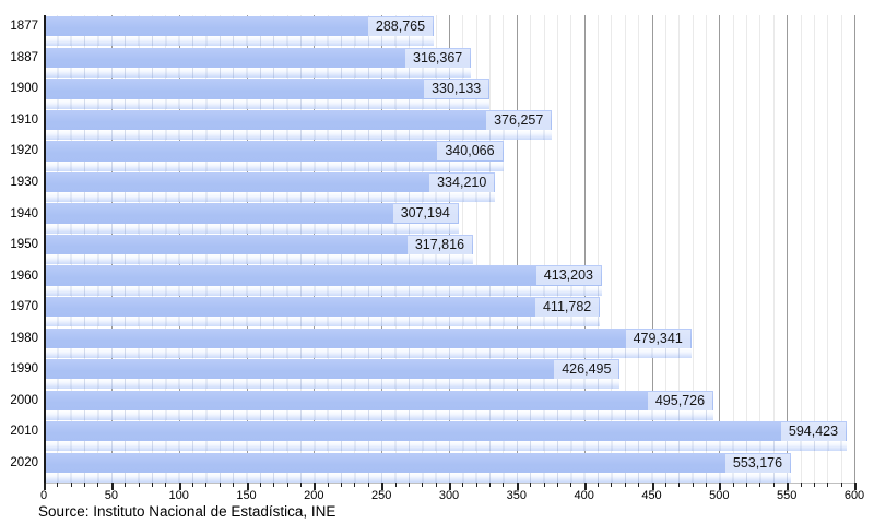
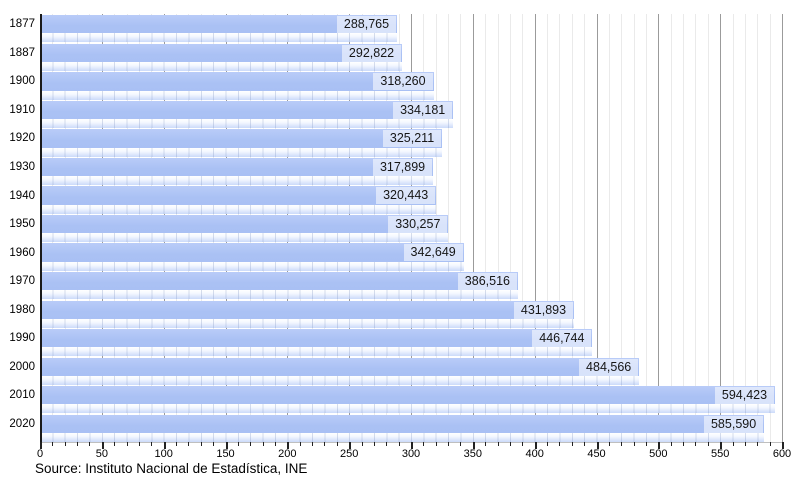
1887: 316,367 -> 292,822
1900: 330,133 -> 318,260
1910: 376,257 -> 334,181
1920: 340,066 -> 325,211
1930: 334,210 -> 317,899
1940: 307,194 -> 320,443
1950: 317,816 -> 330,257
1960: 413,203 -> 342,649
1970: 411,782 -> 386,516
1980: 479,341 -> 431,893
1990: 426,495 -> 446,744
2000: 495,726 -> 484,566
2020: 553,176 -> 585,590
